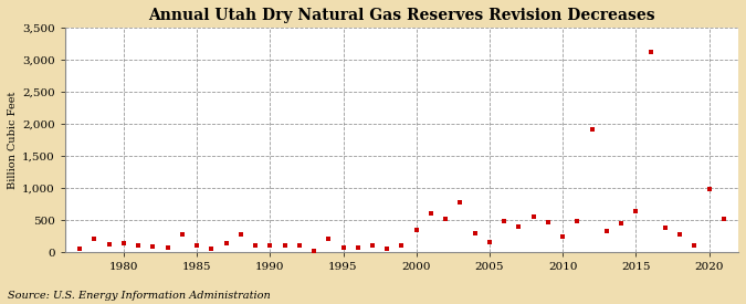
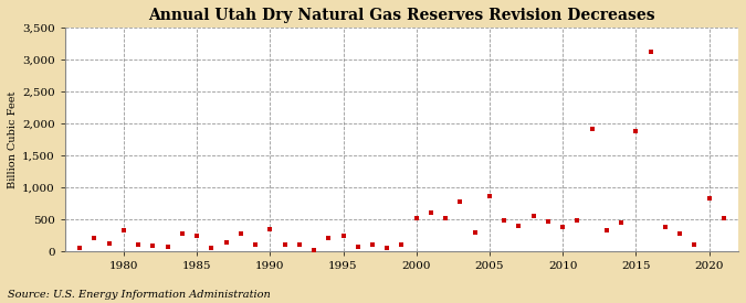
1980: 130 -> 320
1985: 100 -> 240
1990: 110 -> 340
1995: 80 -> 240
2000: 350 -> 520
2005: 150 -> 860
2010: 240 -> 380
2015: 640 -> 1,880
2020: 980 -> 820
